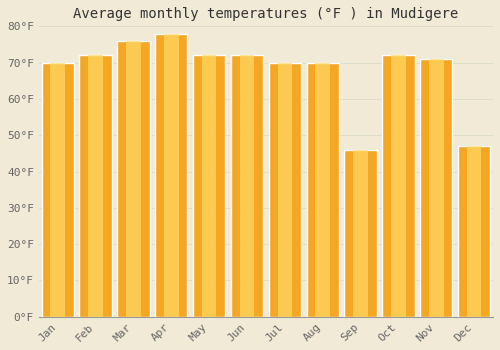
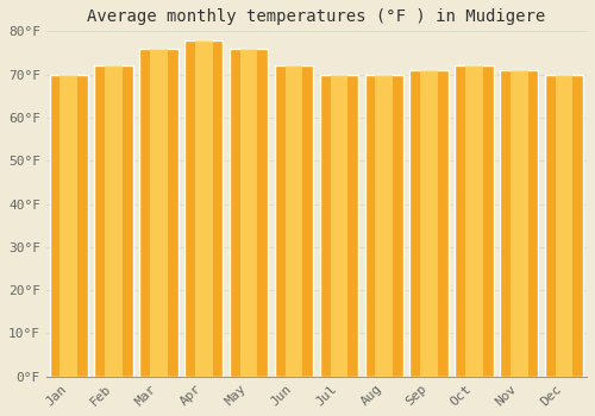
May: 72°F -> 76°F
Sep: 46°F -> 71°F
Dec: 47°F -> 70°F
